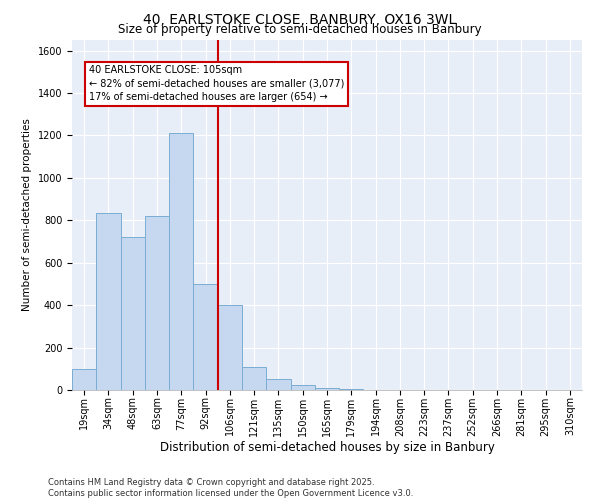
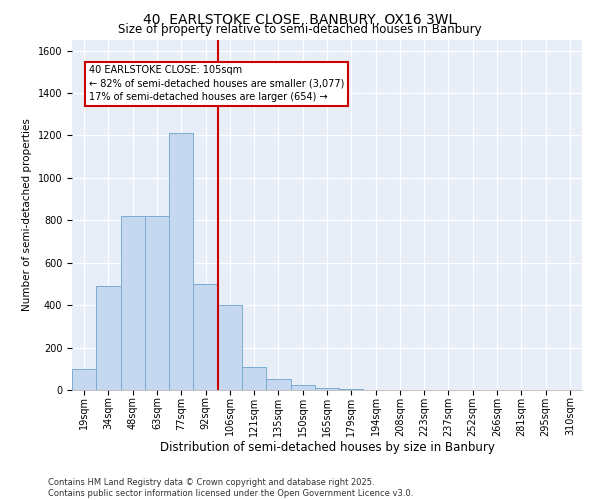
34sqm: 835 -> 490
48sqm: 720 -> 820
